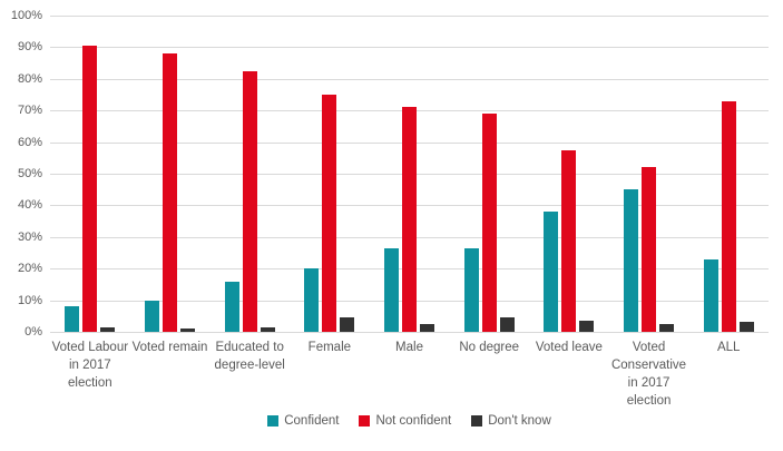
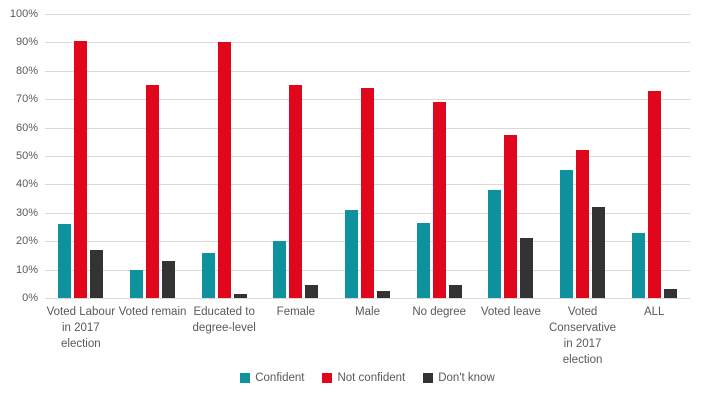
Confident/Voted Labour in 2017 election: 8% -> 26%
Don't know/Voted Labour in 2017 election: 2% -> 17%
Not confident/Voted remain: 88% -> 75%
Don't know/Voted remain: 1% -> 13%
Not confident/Educated to degree-level: 82% -> 90%
Confident/Male: 26% -> 31%
Not confident/Male: 71% -> 74%
Don't know/Voted leave: 4% -> 21%
Don't know/Voted Conservative in 2017 election: 2% -> 32%
